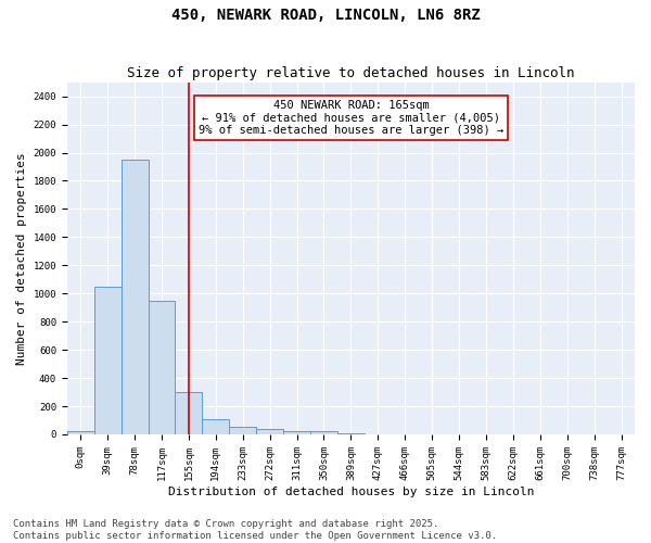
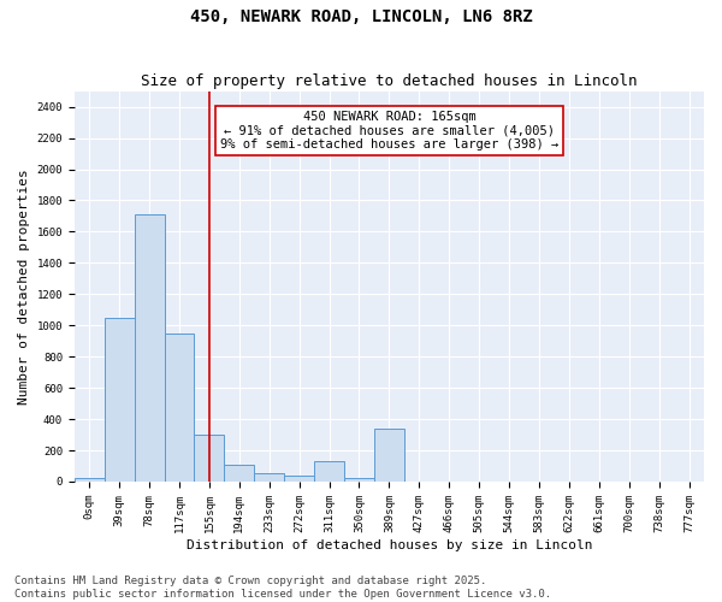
78sqm: 1950 -> 1710
311sqm: 20 -> 130
389sqm: 0 -> 340
